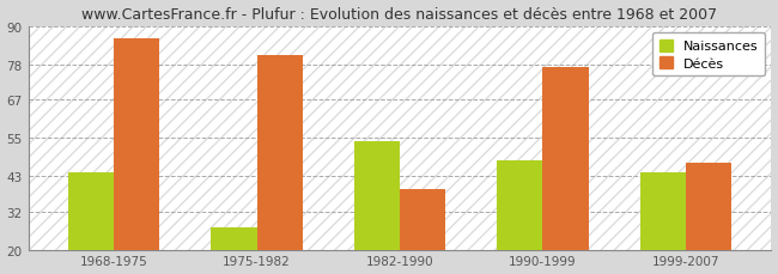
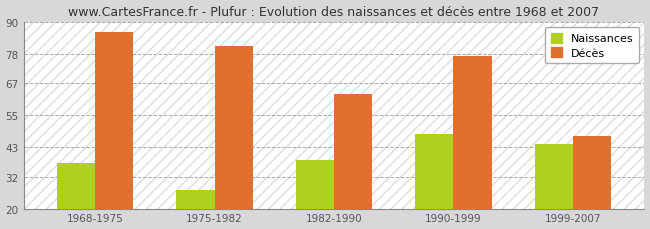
Naissances/1968-1975: 44 -> 37
Naissances/1982-1990: 54 -> 38
Décès/1982-1990: 39 -> 63
